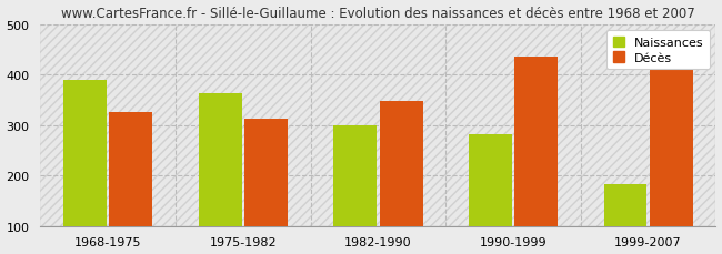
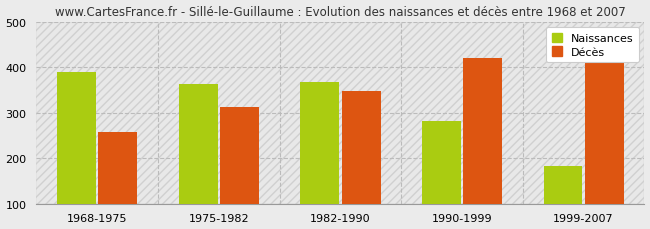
Décès/1968-1975: 325 -> 257
Naissances/1982-1990: 300 -> 368
Décès/1990-1999: 435 -> 420
